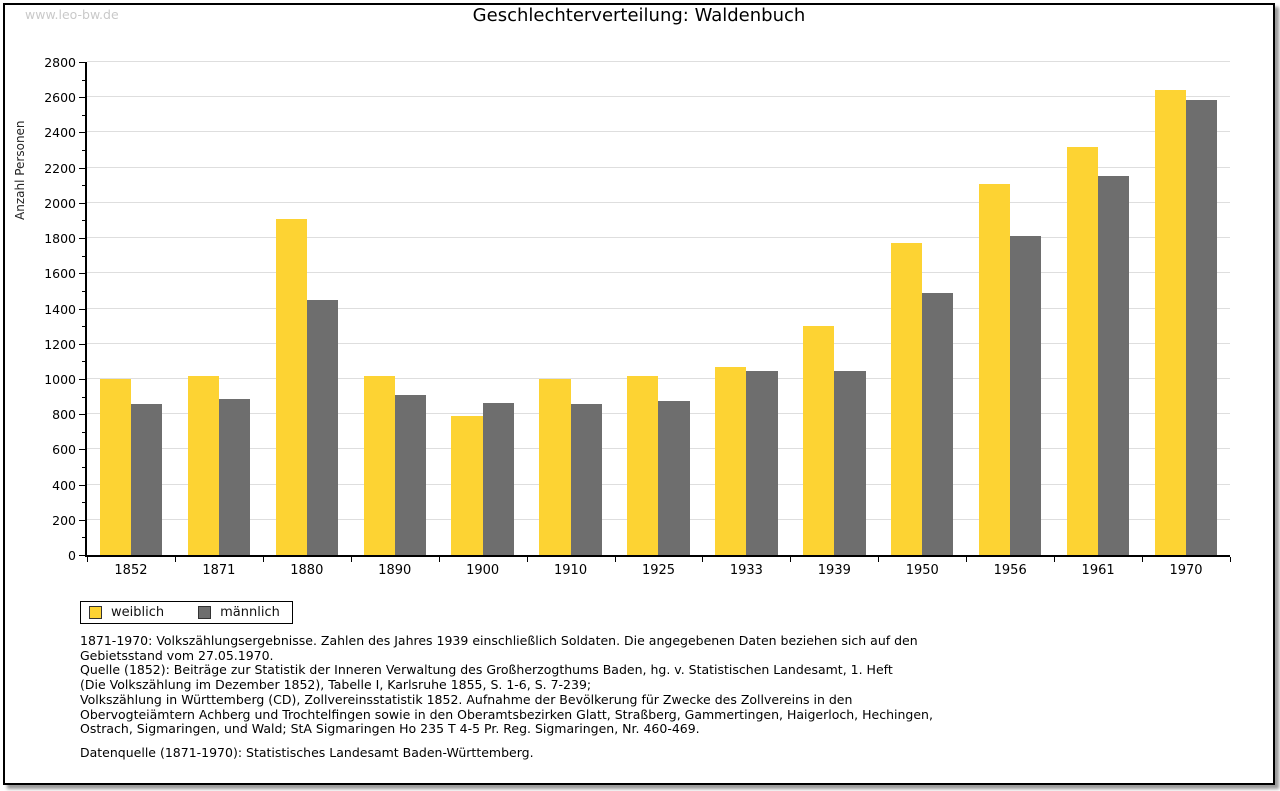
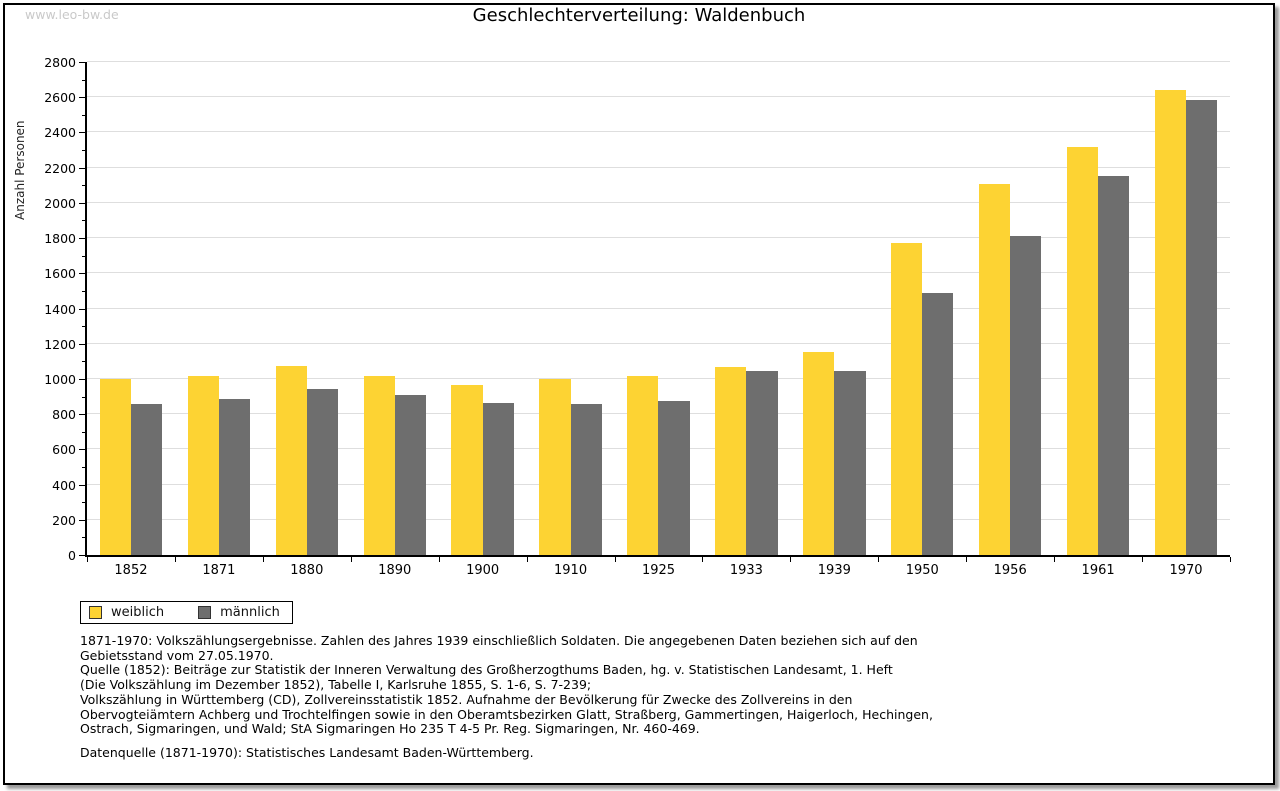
weiblich/1880: 1910 -> 1080
männlich/1880: 1450 -> 940
weiblich/1900: 790 -> 960
weiblich/1939: 1300 -> 1160
